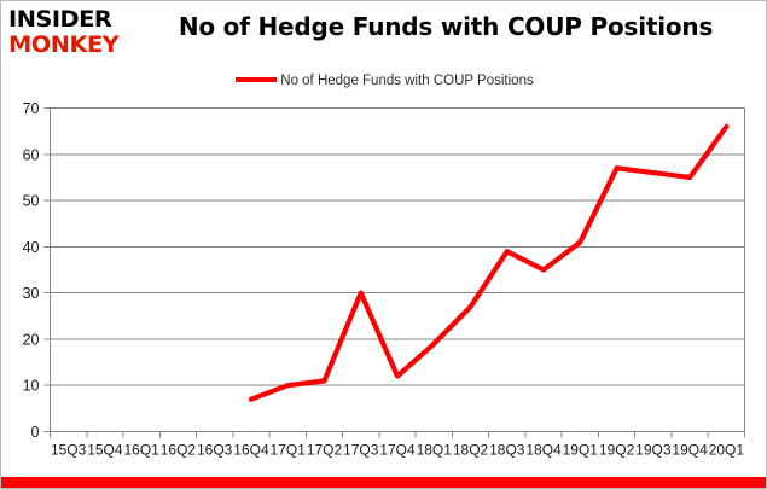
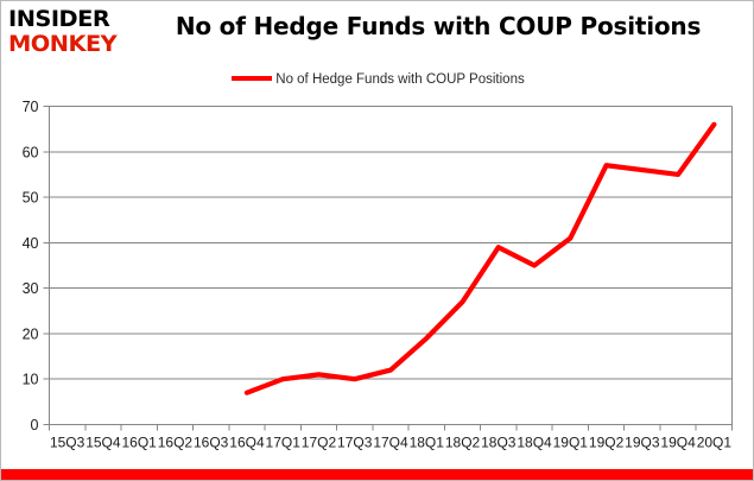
17Q3: 30 -> 10
